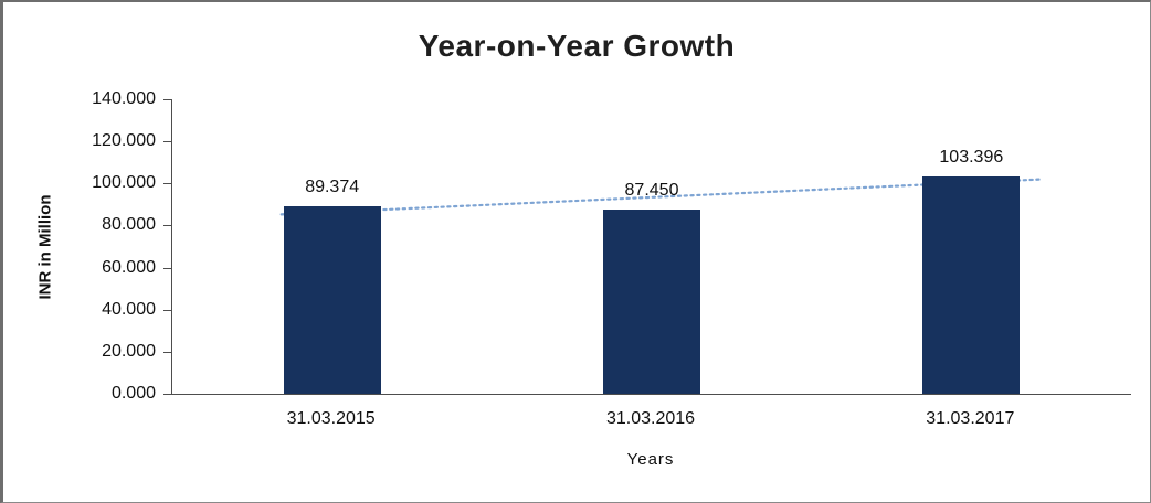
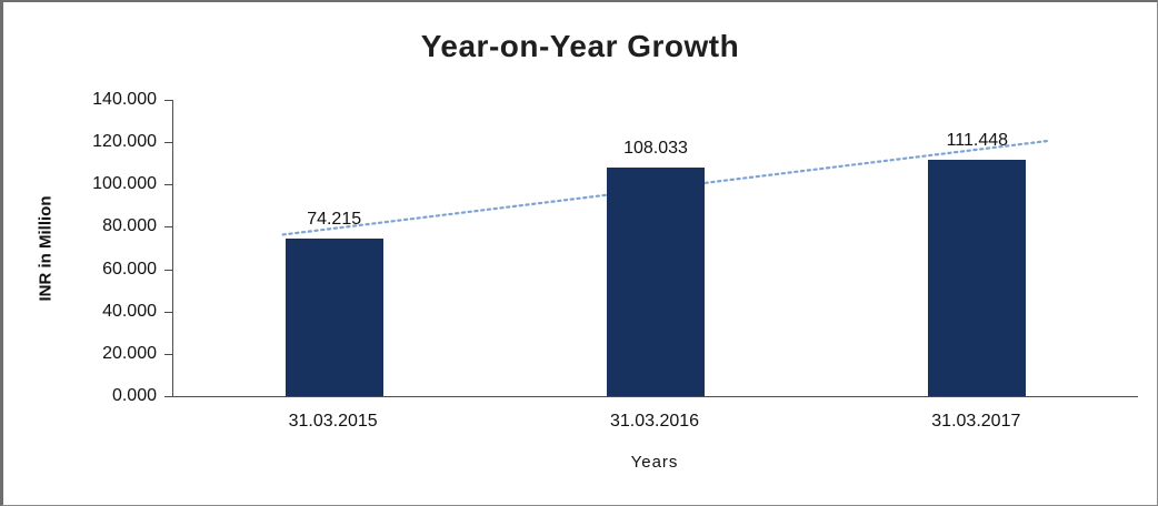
31.03.2015: 89.374 -> 74.215
31.03.2016: 87.450 -> 108.033
31.03.2017: 103.396 -> 111.448
